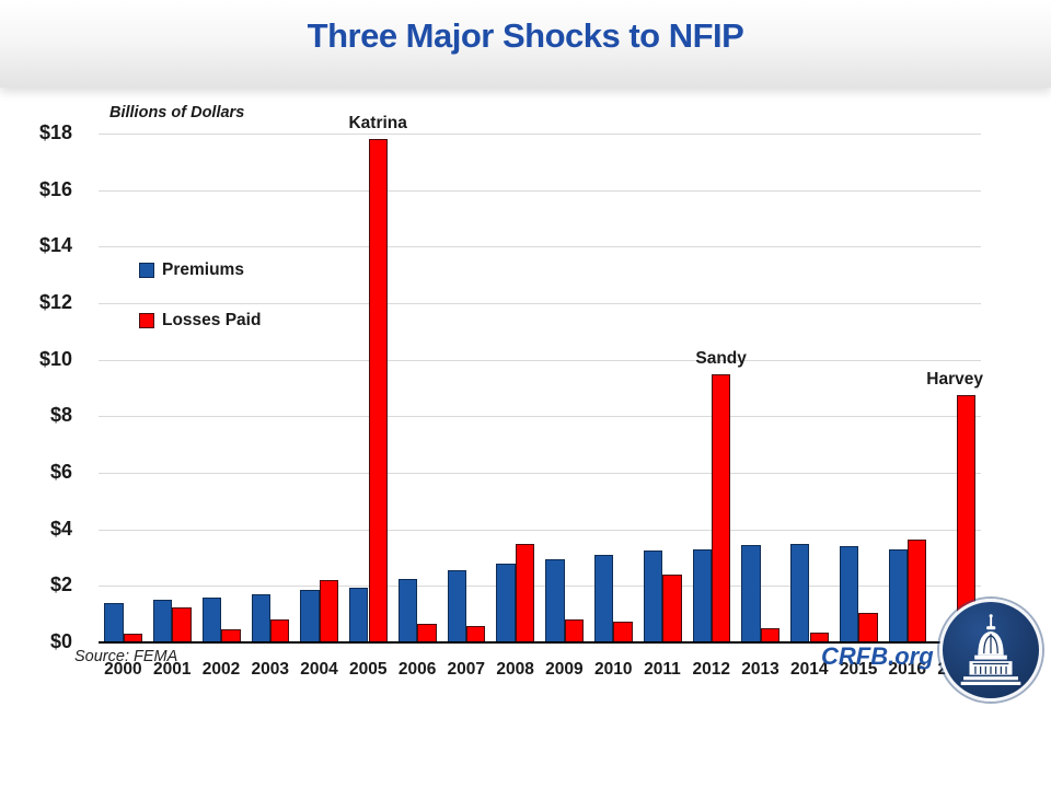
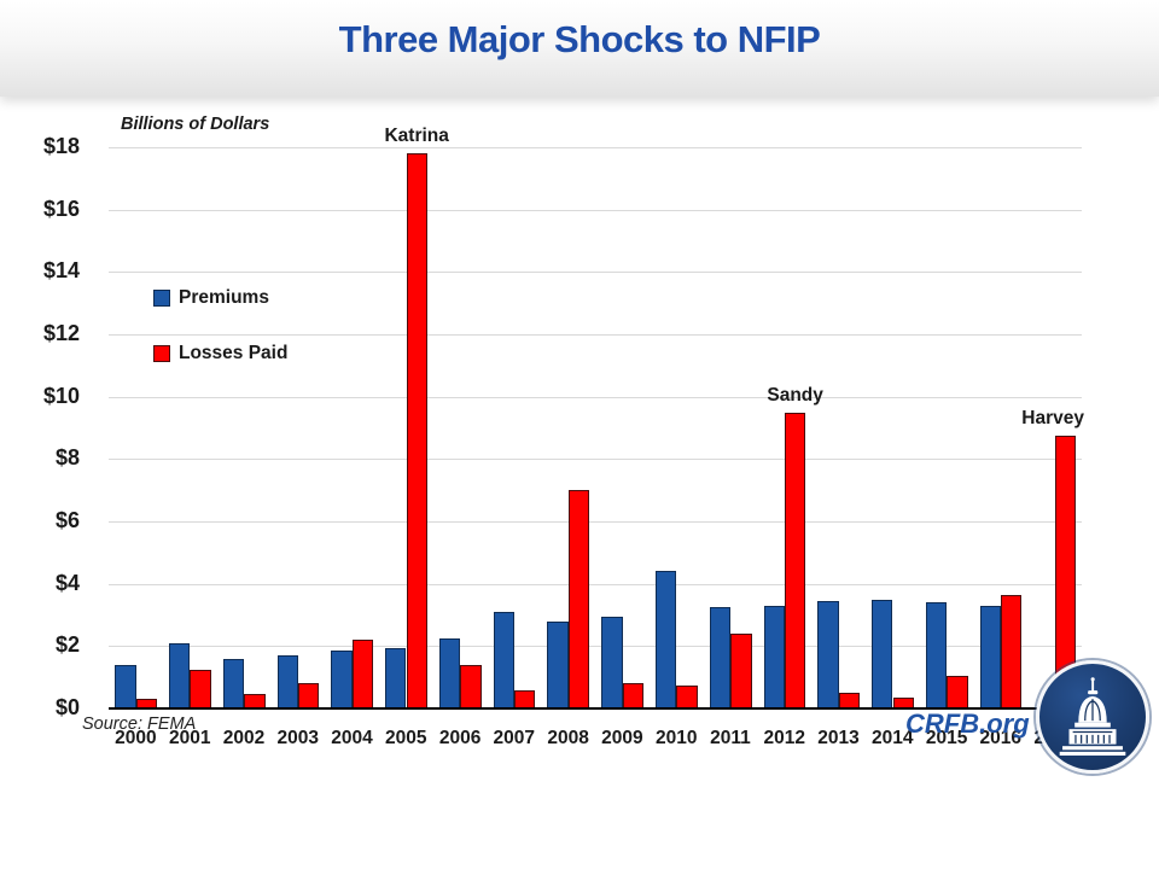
Premiums/2001: $1.5 -> $2.1
Losses Paid/2006: $0.7 -> $1.4
Premiums/2007: $2.5 -> $3.1
Losses Paid/2008: $3.5 -> $7.0
Premiums/2010: $3.1 -> $4.4
